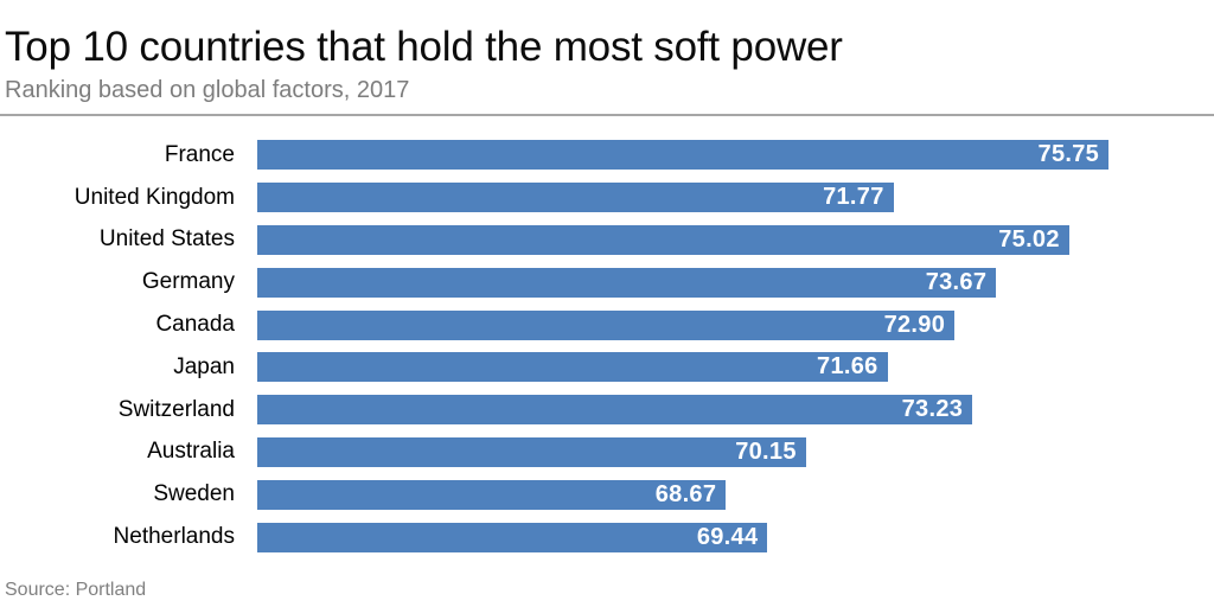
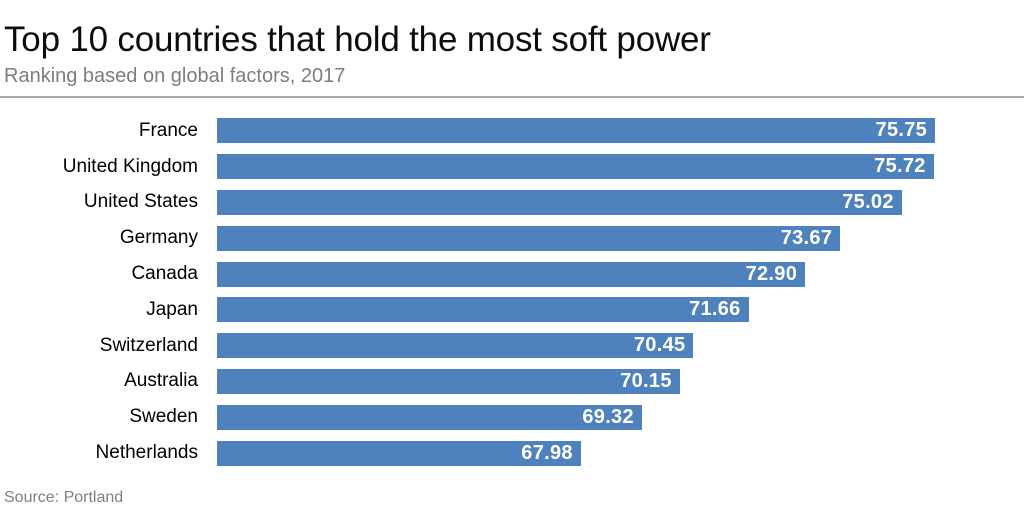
United Kingdom: 71.77 -> 75.72
Switzerland: 73.23 -> 70.45
Sweden: 68.67 -> 69.32
Netherlands: 69.44 -> 67.98
